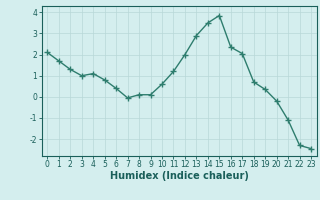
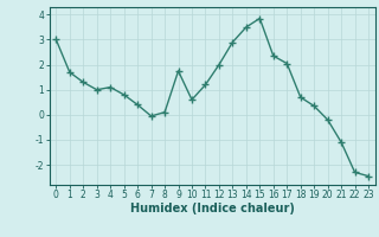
0: 2.10 -> 3.00
9: 0.10 -> 1.75
